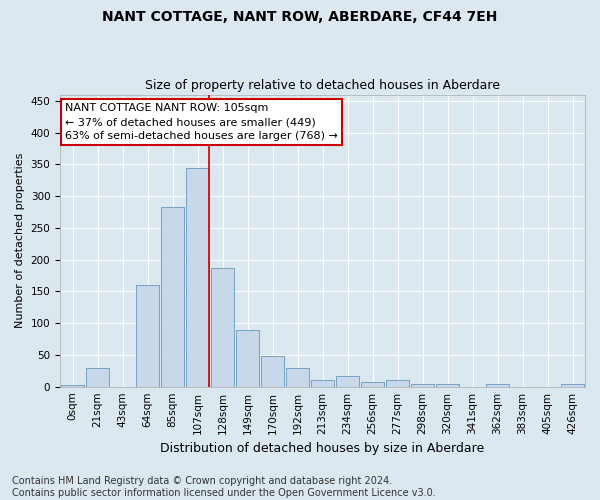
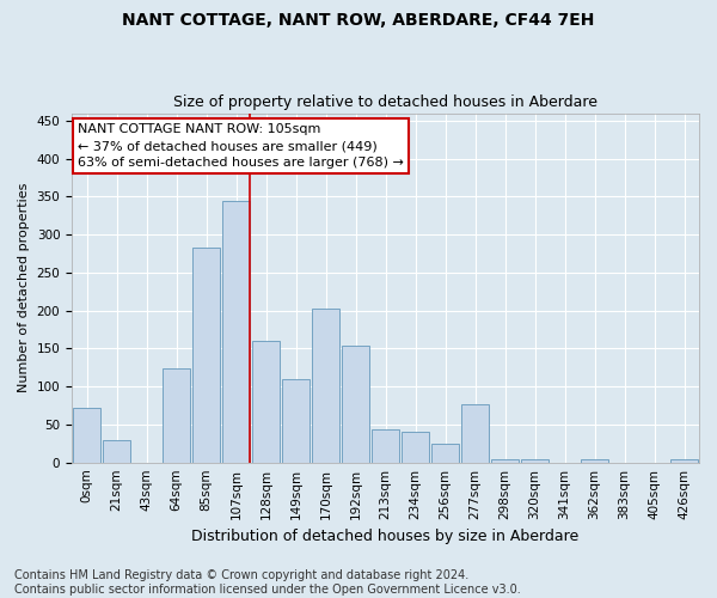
0sqm: 2 -> 72
64sqm: 160 -> 124
128sqm: 187 -> 160
149sqm: 89 -> 110
170sqm: 49 -> 202
192sqm: 30 -> 154
213sqm: 10 -> 44
234sqm: 17 -> 40
256sqm: 8 -> 24
277sqm: 10 -> 76
